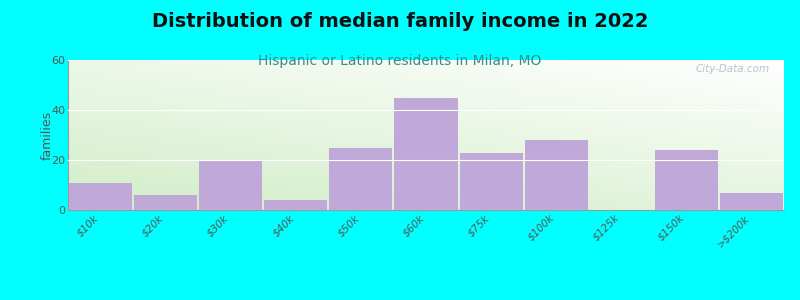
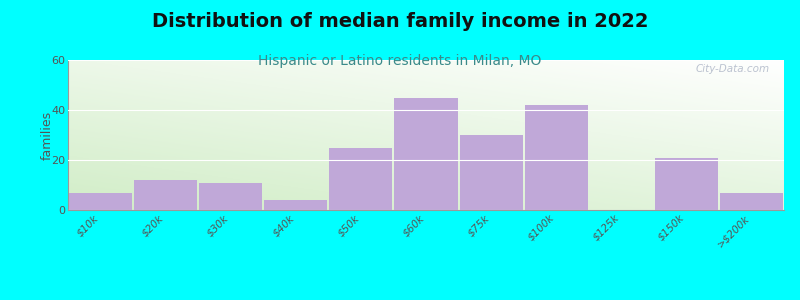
$10k: 11 -> 7
$20k: 6 -> 12
$30k: 20 -> 11
$75k: 23 -> 30
$100k: 28 -> 42
$150k: 24 -> 21
